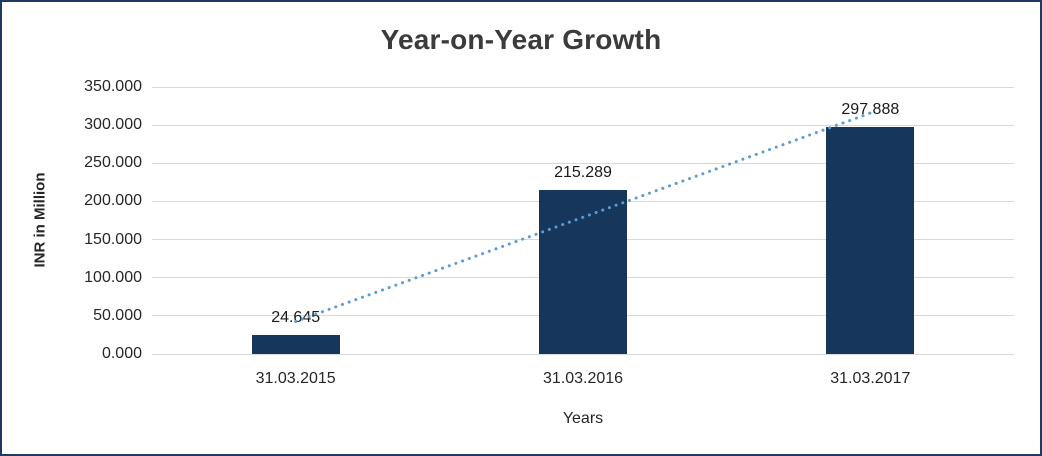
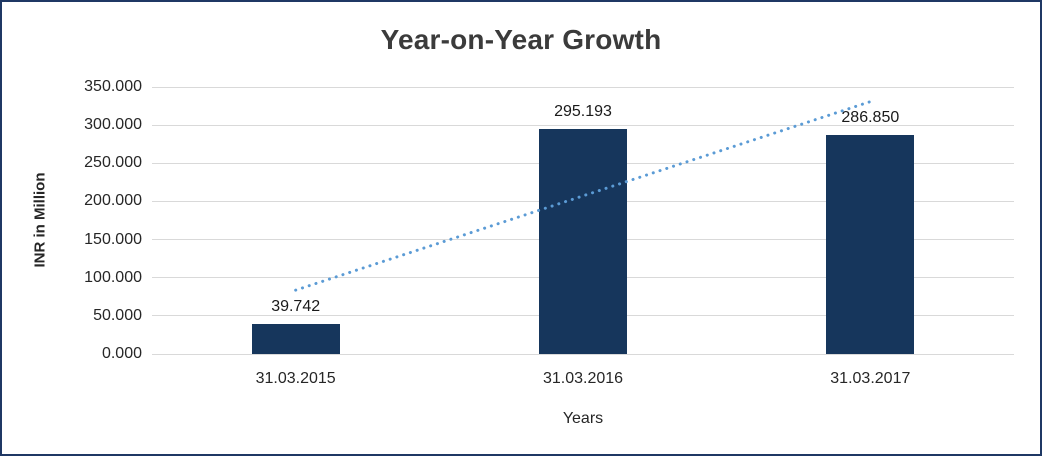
31.03.2015: 24.645 -> 39.742
31.03.2016: 215.289 -> 295.193
31.03.2017: 297.888 -> 286.850
